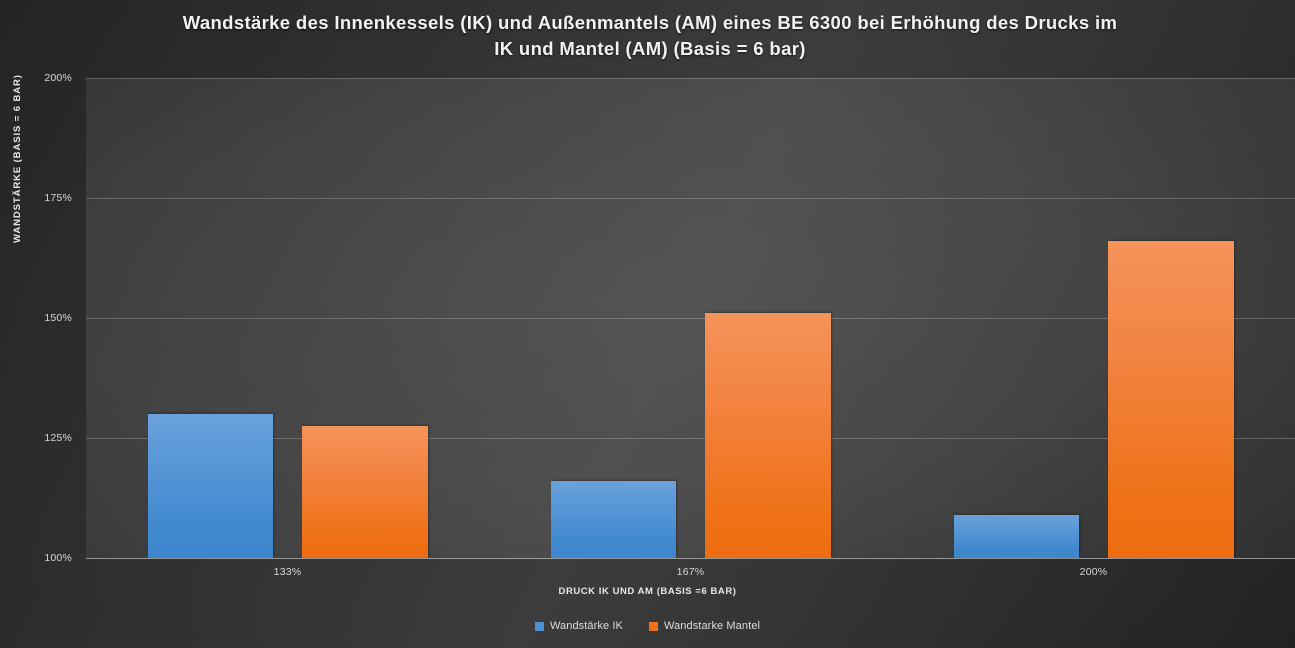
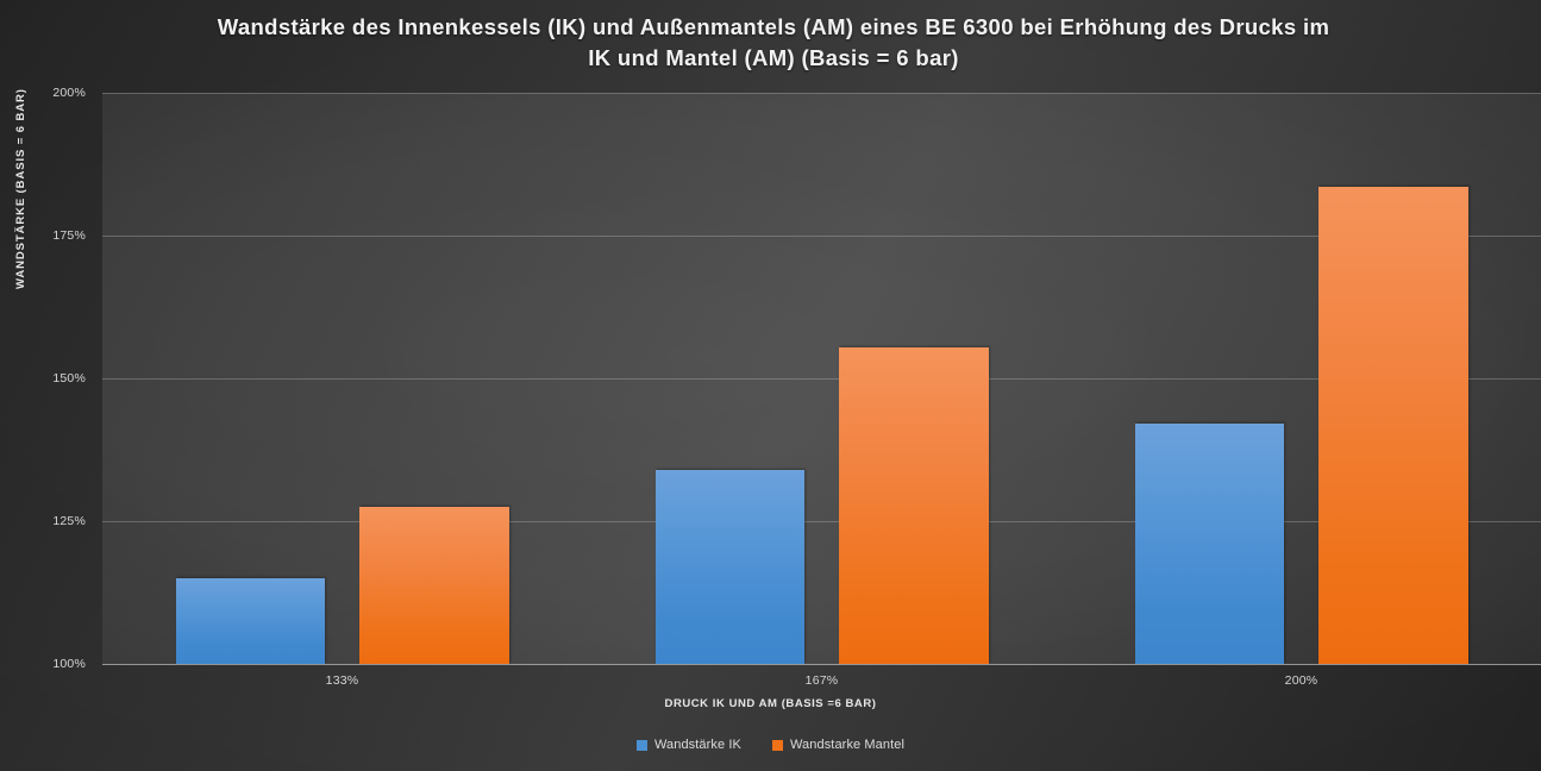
Wandstärke IK/133%: 130% -> 115%
Wandstärke IK/167%: 116% -> 134%
Wandstarke Mantel/167%: 151% -> 156%
Wandstärke IK/200%: 109% -> 142%
Wandstarke Mantel/200%: 166% -> 184%
